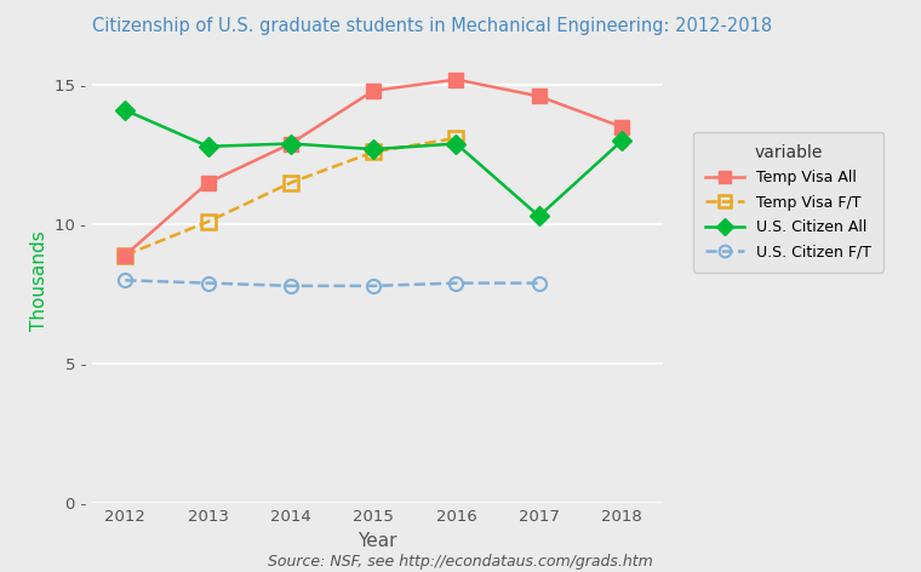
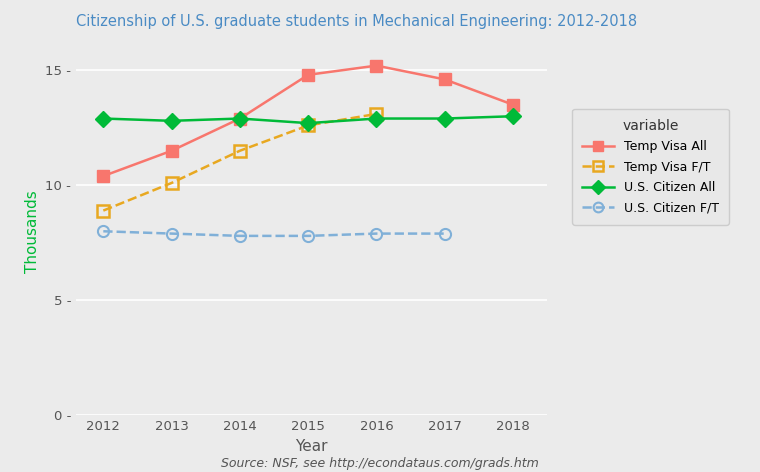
Temp Visa All/2012: 8.9 - -> 10.4 -
U.S. Citizen All/2012: 14.1 - -> 12.9 -
U.S. Citizen All/2017: 10.3 - -> 12.9 -
